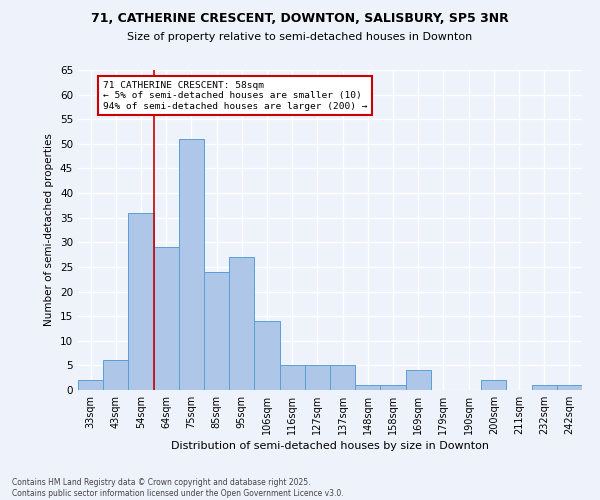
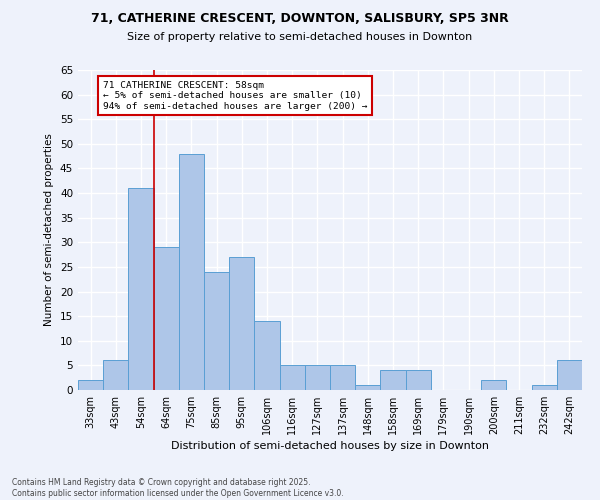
54sqm: 36 -> 41
75sqm: 51 -> 48
158sqm: 1 -> 4
242sqm: 1 -> 6
